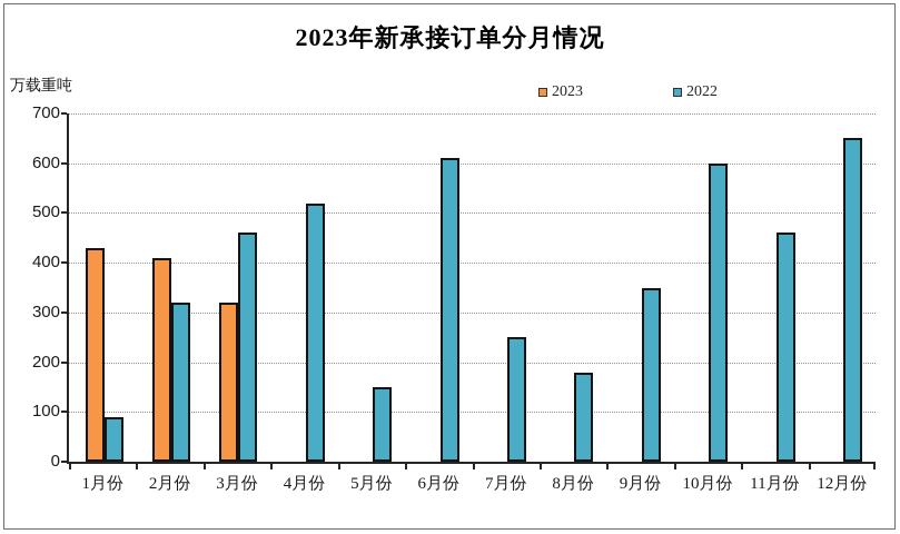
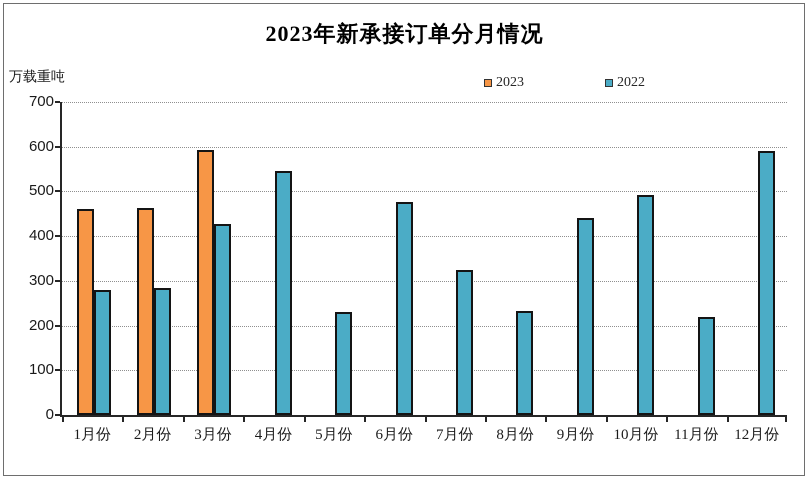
2023/1月份: 430 -> 460
2022/1月份: 90 -> 280
2023/2月份: 410 -> 460
2022/2月份: 320 -> 280
2023/3月份: 320 -> 590
2022/3月份: 460 -> 430
2022/4月份: 520 -> 550
2022/5月份: 150 -> 230
2022/6月份: 610 -> 480
2022/7月份: 250 -> 320
2022/8月份: 180 -> 230
2022/9月份: 350 -> 440
2022/10月份: 600 -> 490
2022/11月份: 460 -> 220
2022/12月份: 650 -> 590
